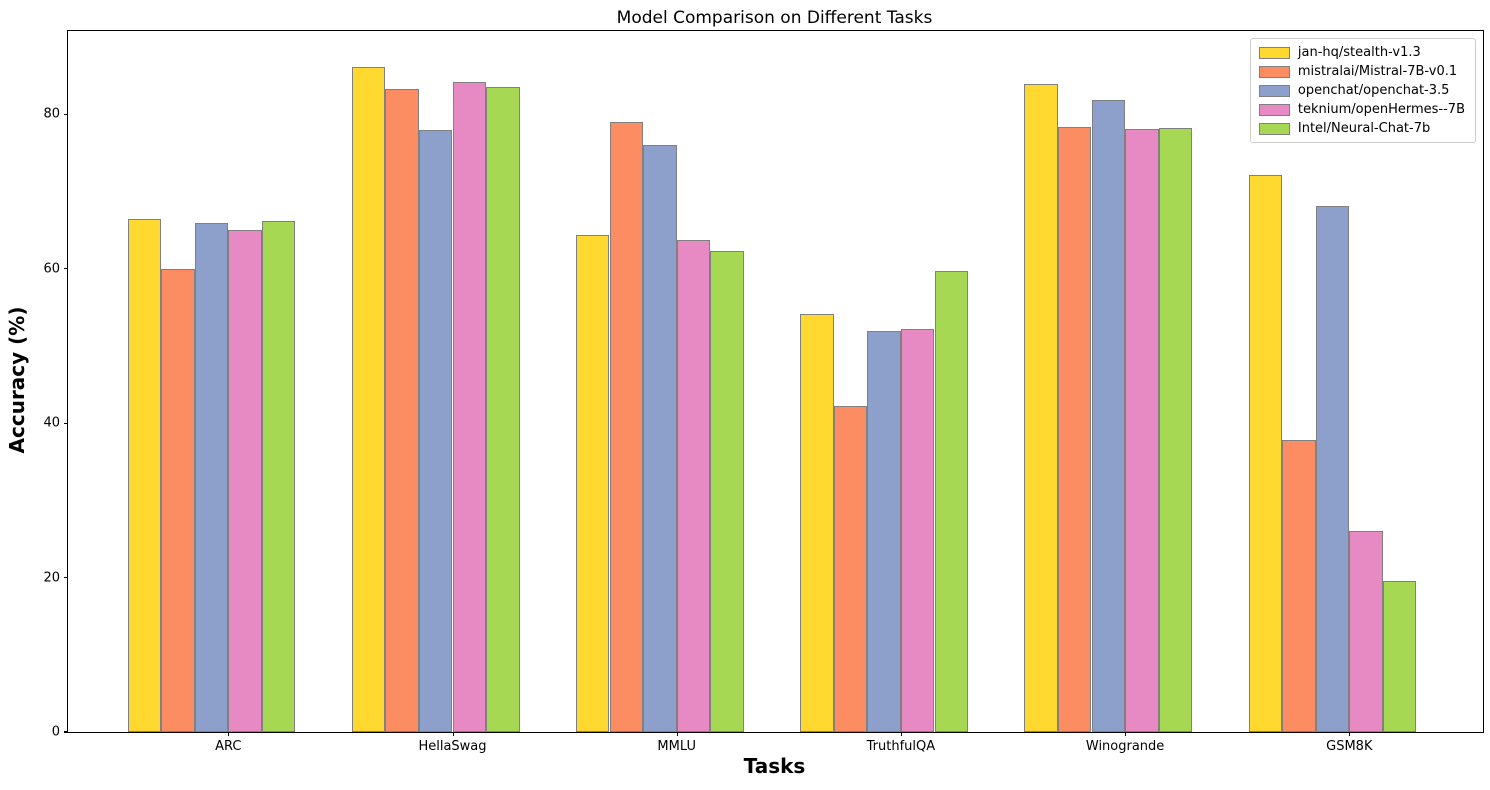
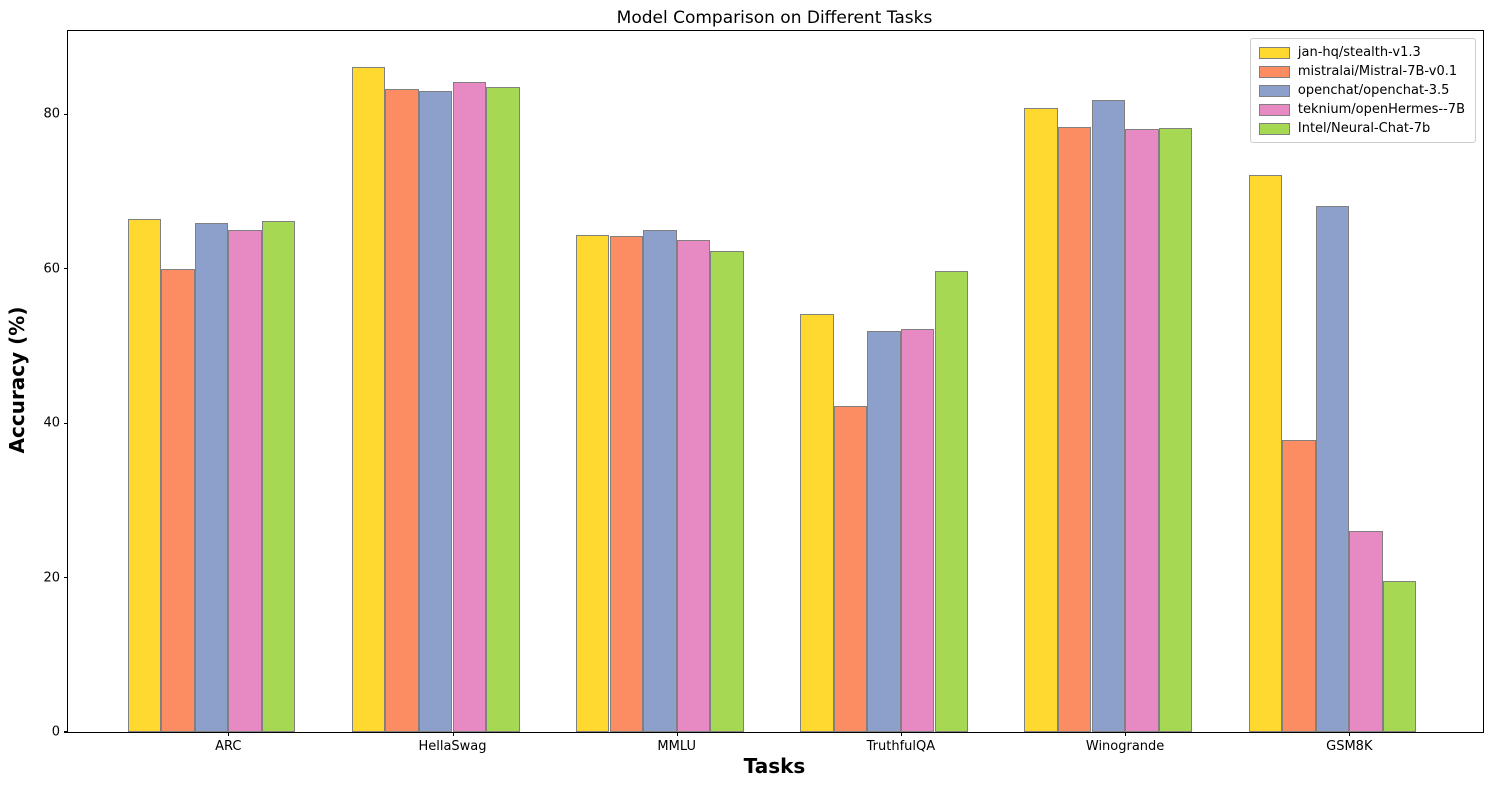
openchat/openchat-3.5/HellaSwag: 78 -> 83
mistralai/Mistral-7B-v0.1/MMLU: 79 -> 64
openchat/openchat-3.5/MMLU: 76 -> 65
jan-hq/stealth-v1.3/Winogrande: 84 -> 81
